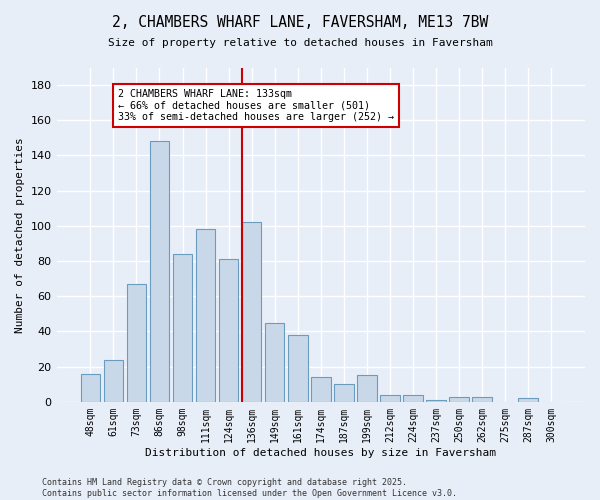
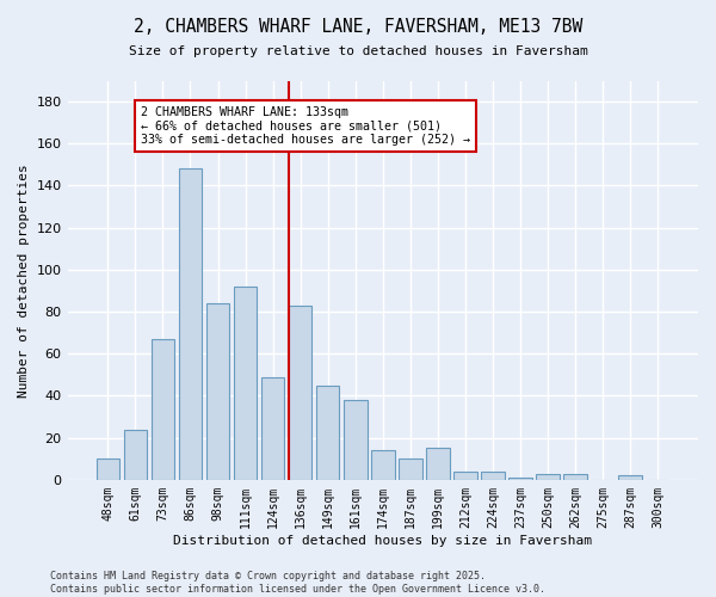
48sqm: 16 -> 10
111sqm: 98 -> 92
124sqm: 81 -> 49
136sqm: 102 -> 83
